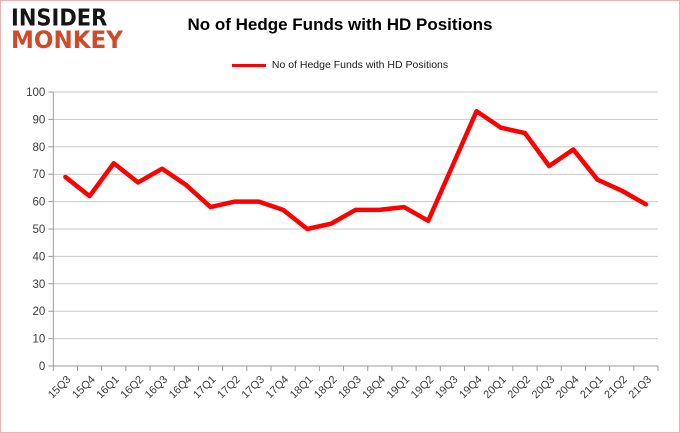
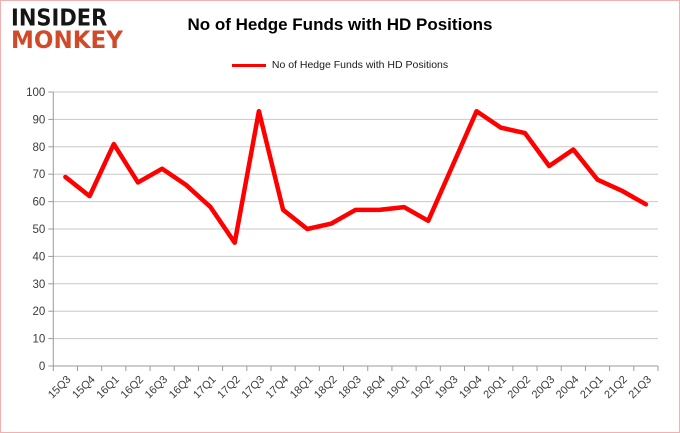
16Q1: 74 -> 81
17Q2: 60 -> 45
17Q3: 60 -> 93
